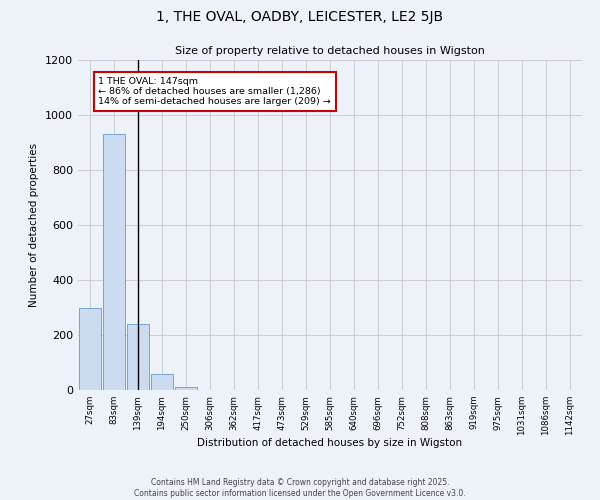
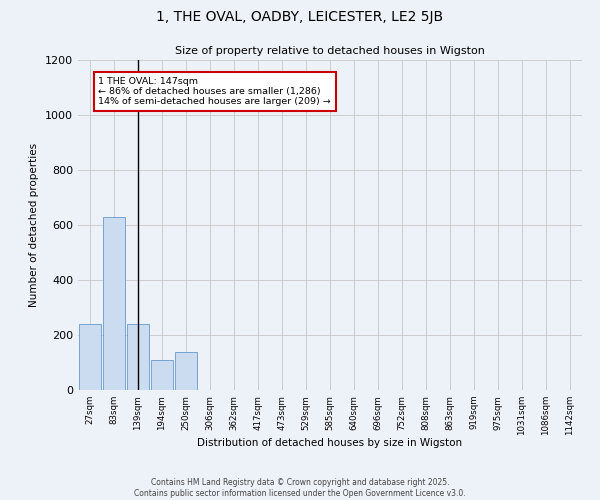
27sqm: 300 -> 240
83sqm: 930 -> 630
194sqm: 60 -> 110
250sqm: 10 -> 140
